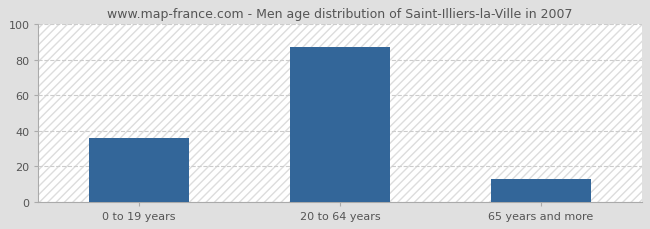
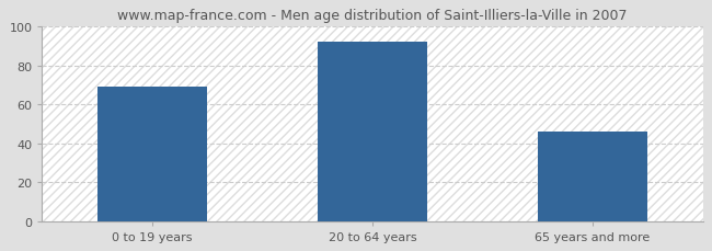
0 to 19 years: 36 -> 69
20 to 64 years: 87 -> 92
65 years and more: 13 -> 46
